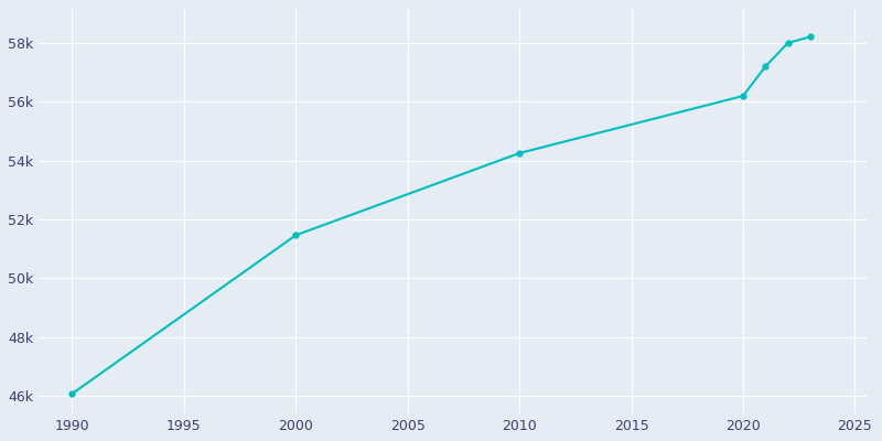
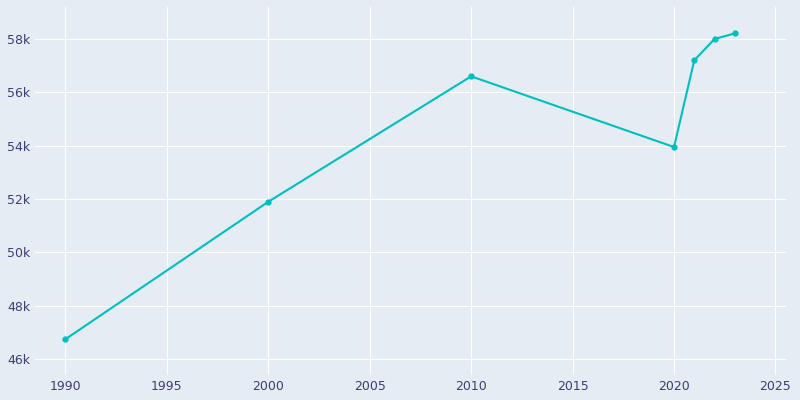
1990: 46.08k -> 46.75k
2000: 51.47k -> 51.90k
2010: 54.26k -> 56.60k
2020: 56.20k -> 53.95k
